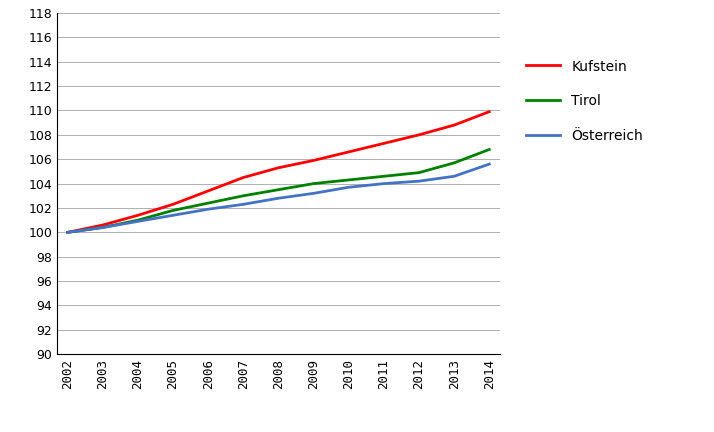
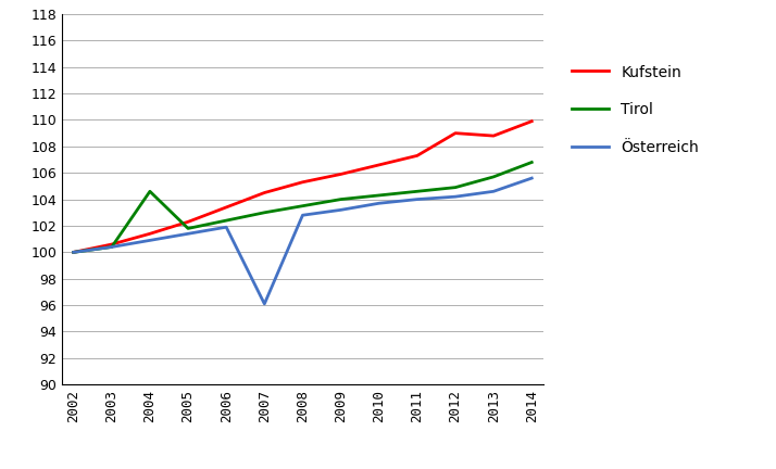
Tirol/2004: 101.0 -> 104.6
Österreich/2007: 102.3 -> 96.1
Kufstein/2012: 108.0 -> 109.0
